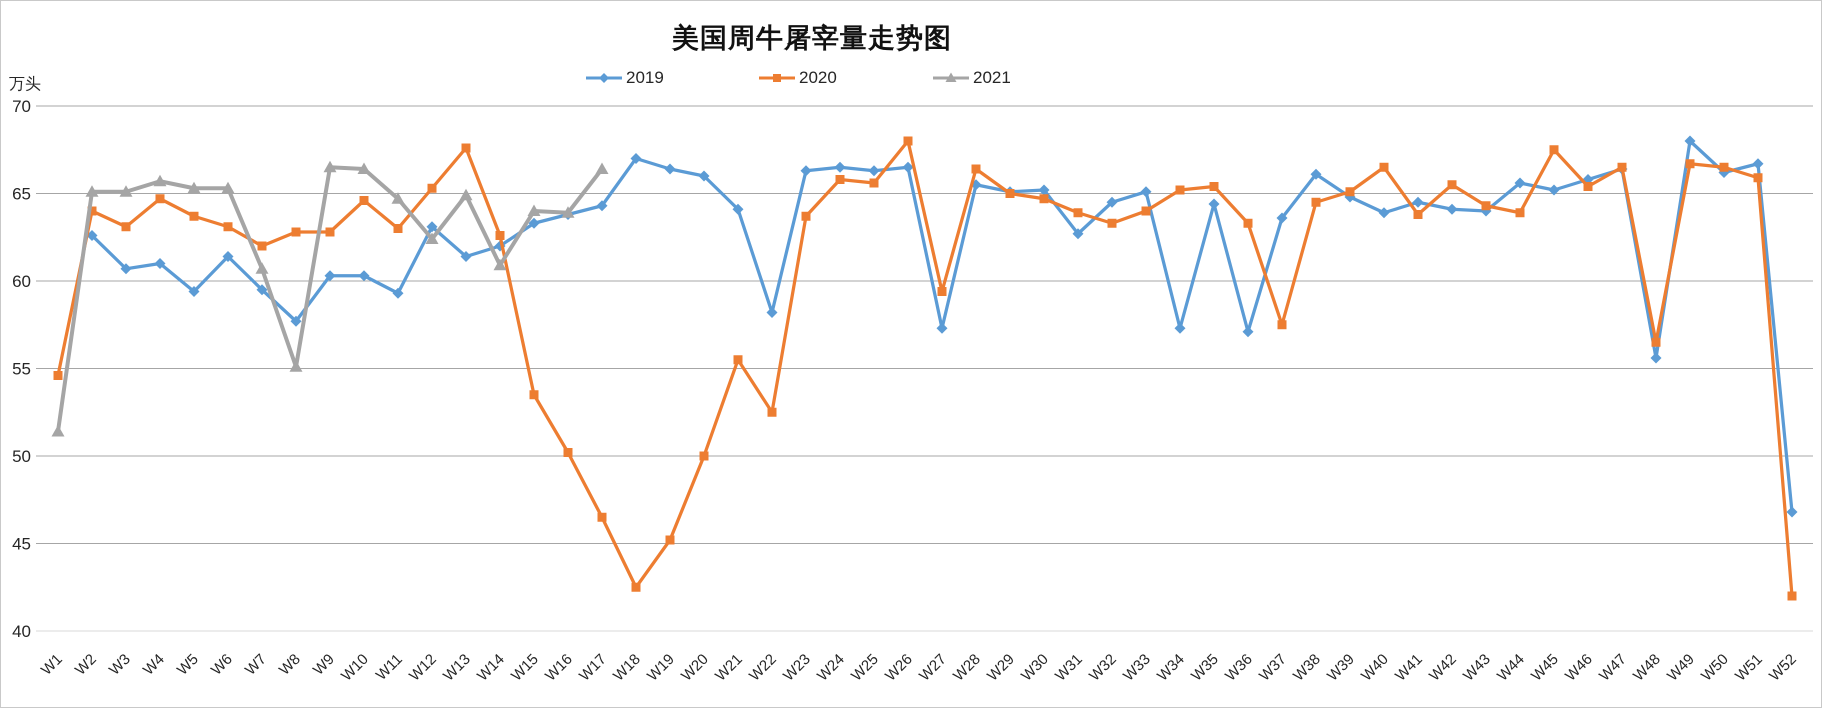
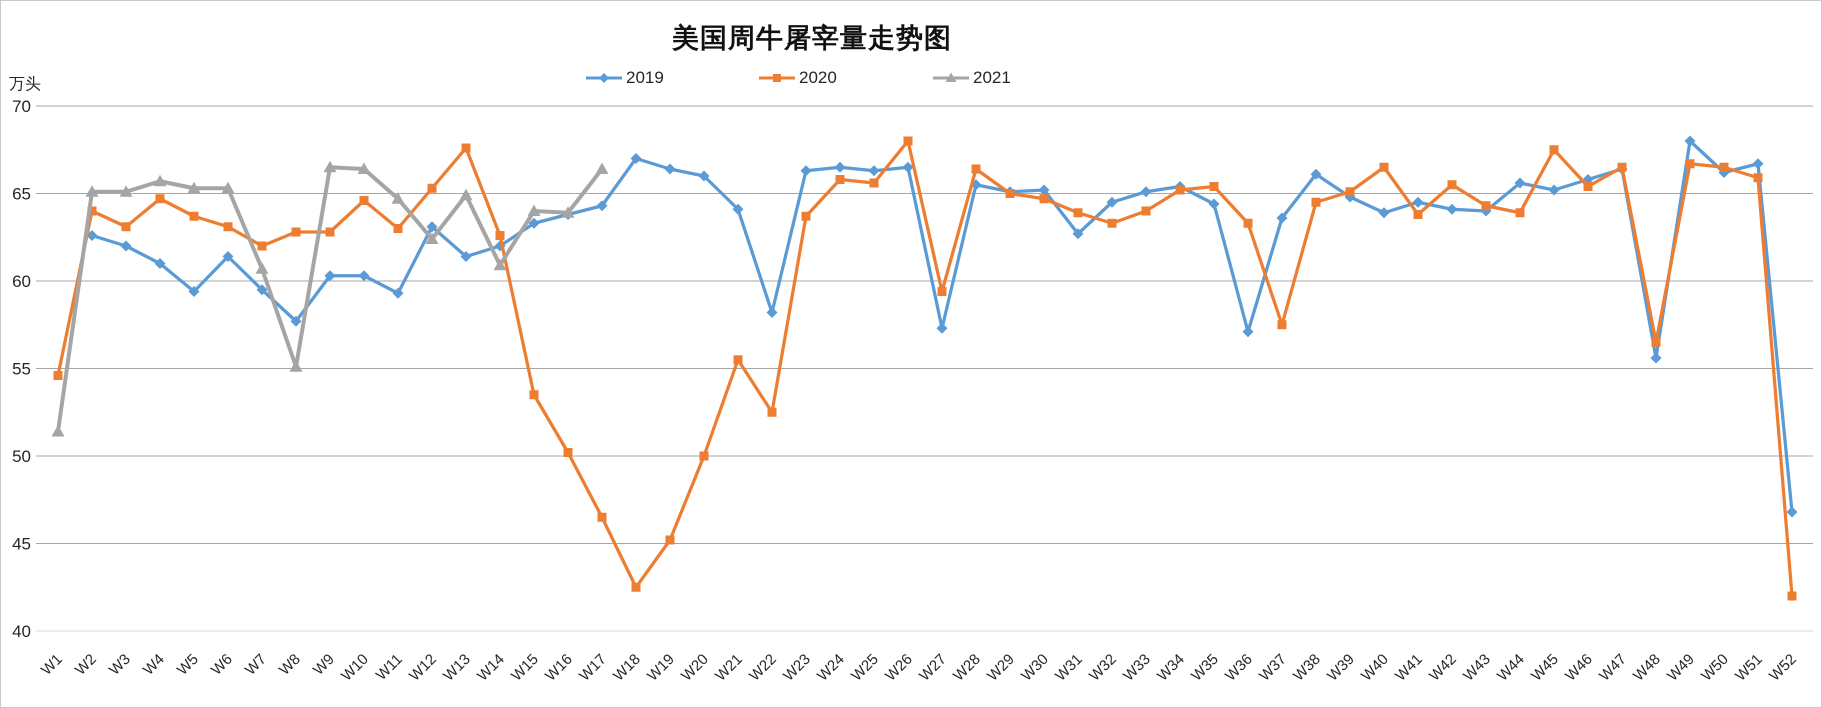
2019/W3: 60.7 -> 62.0
2019/W34: 57.3 -> 65.4
